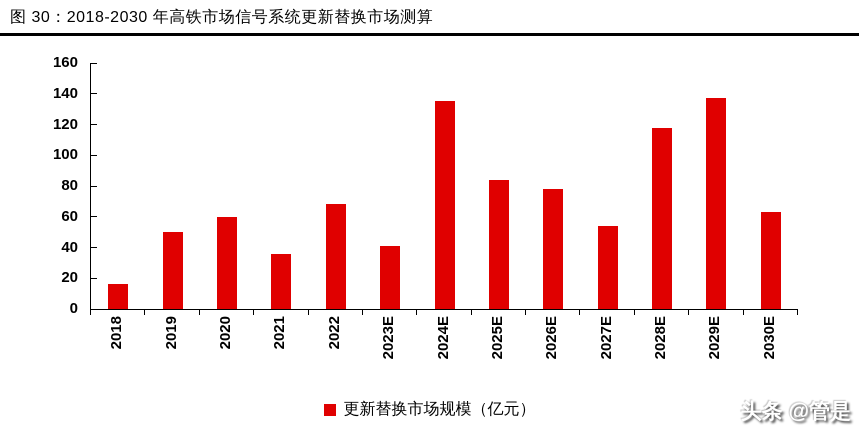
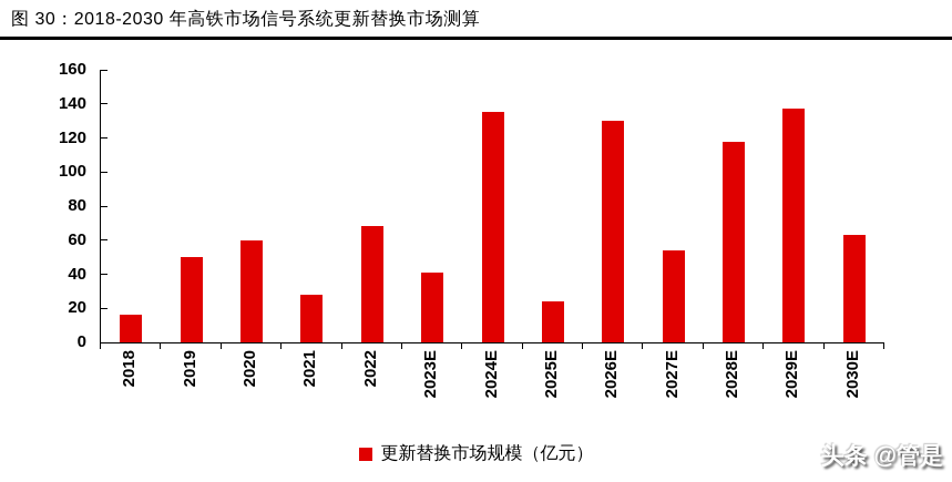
2021: 36 -> 28
2025E: 84 -> 24
2026E: 78 -> 130
